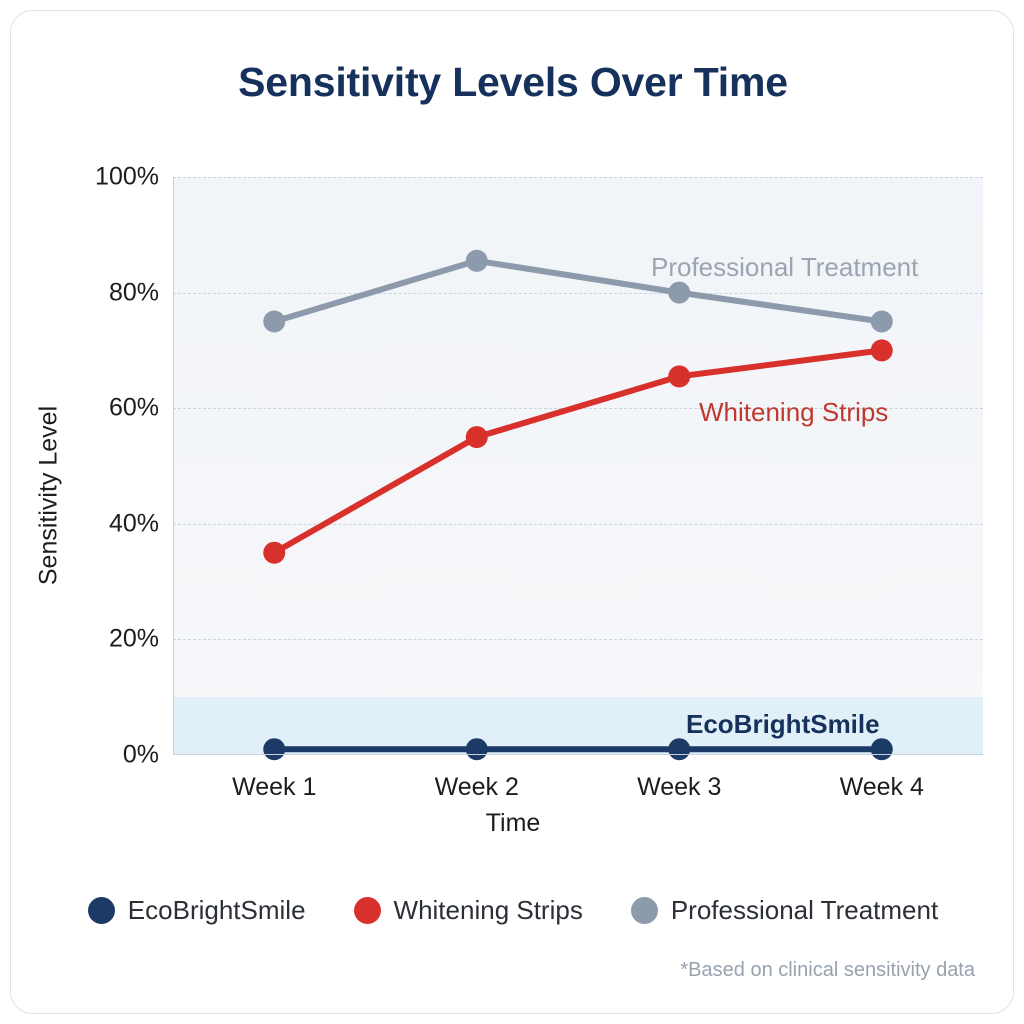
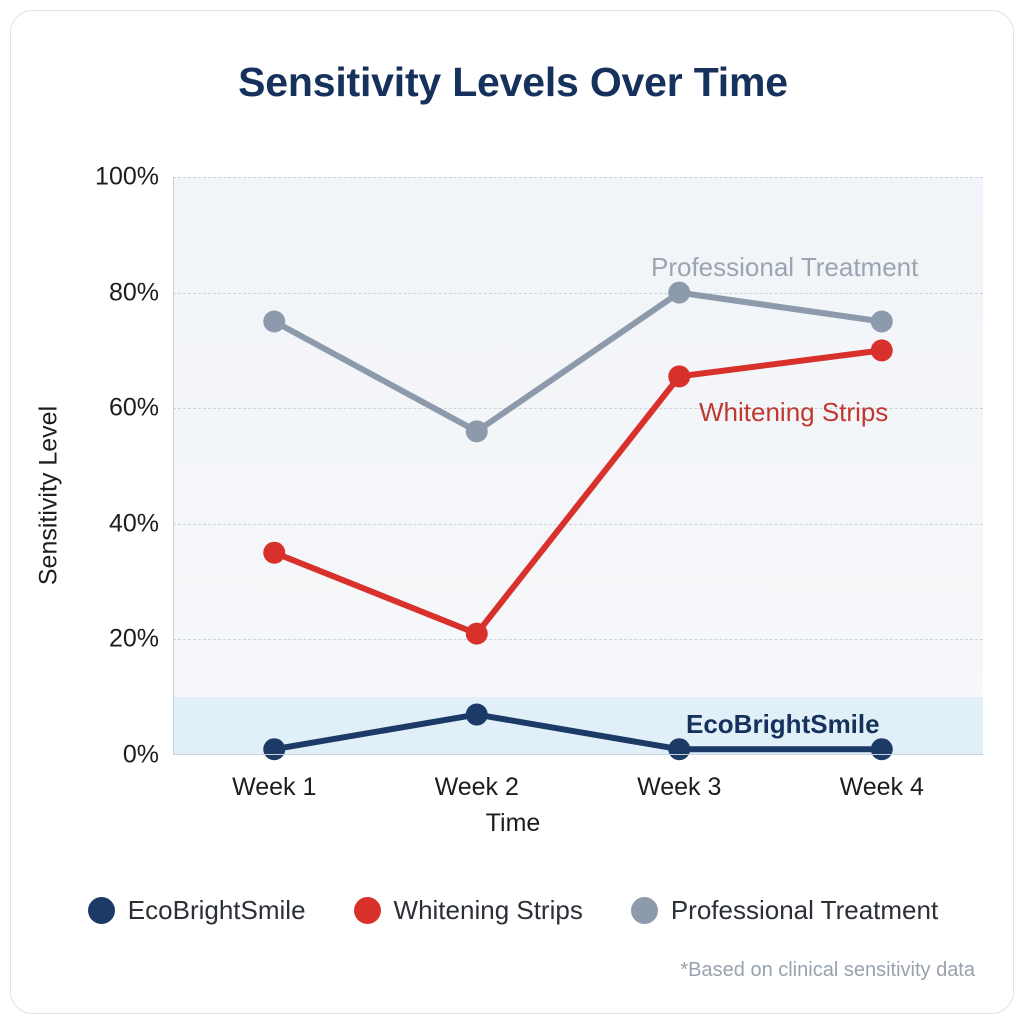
EcoBrightSmile/Week 2: 1% -> 7%
Whitening Strips/Week 2: 55% -> 21%
Professional Treatment/Week 2: 86% -> 56%
